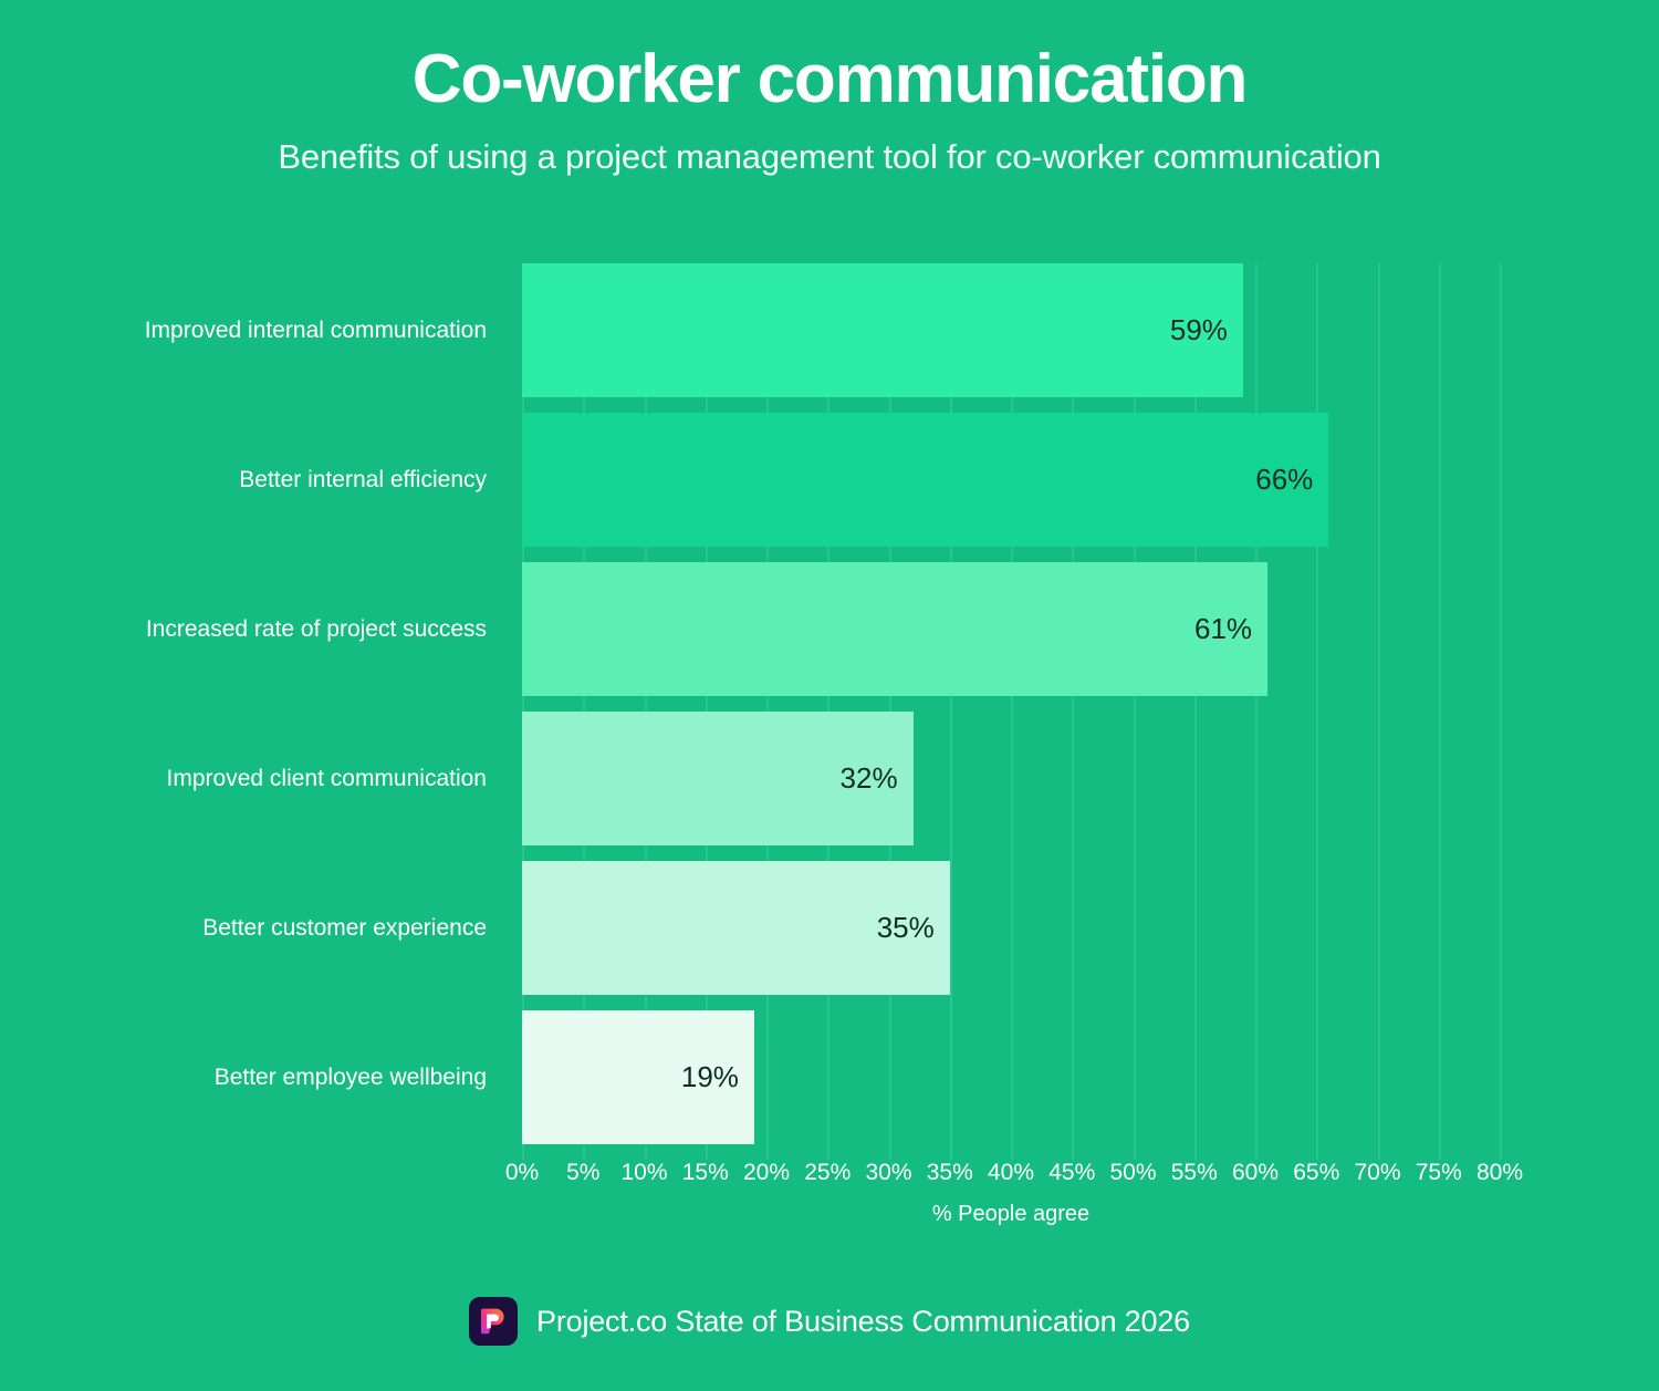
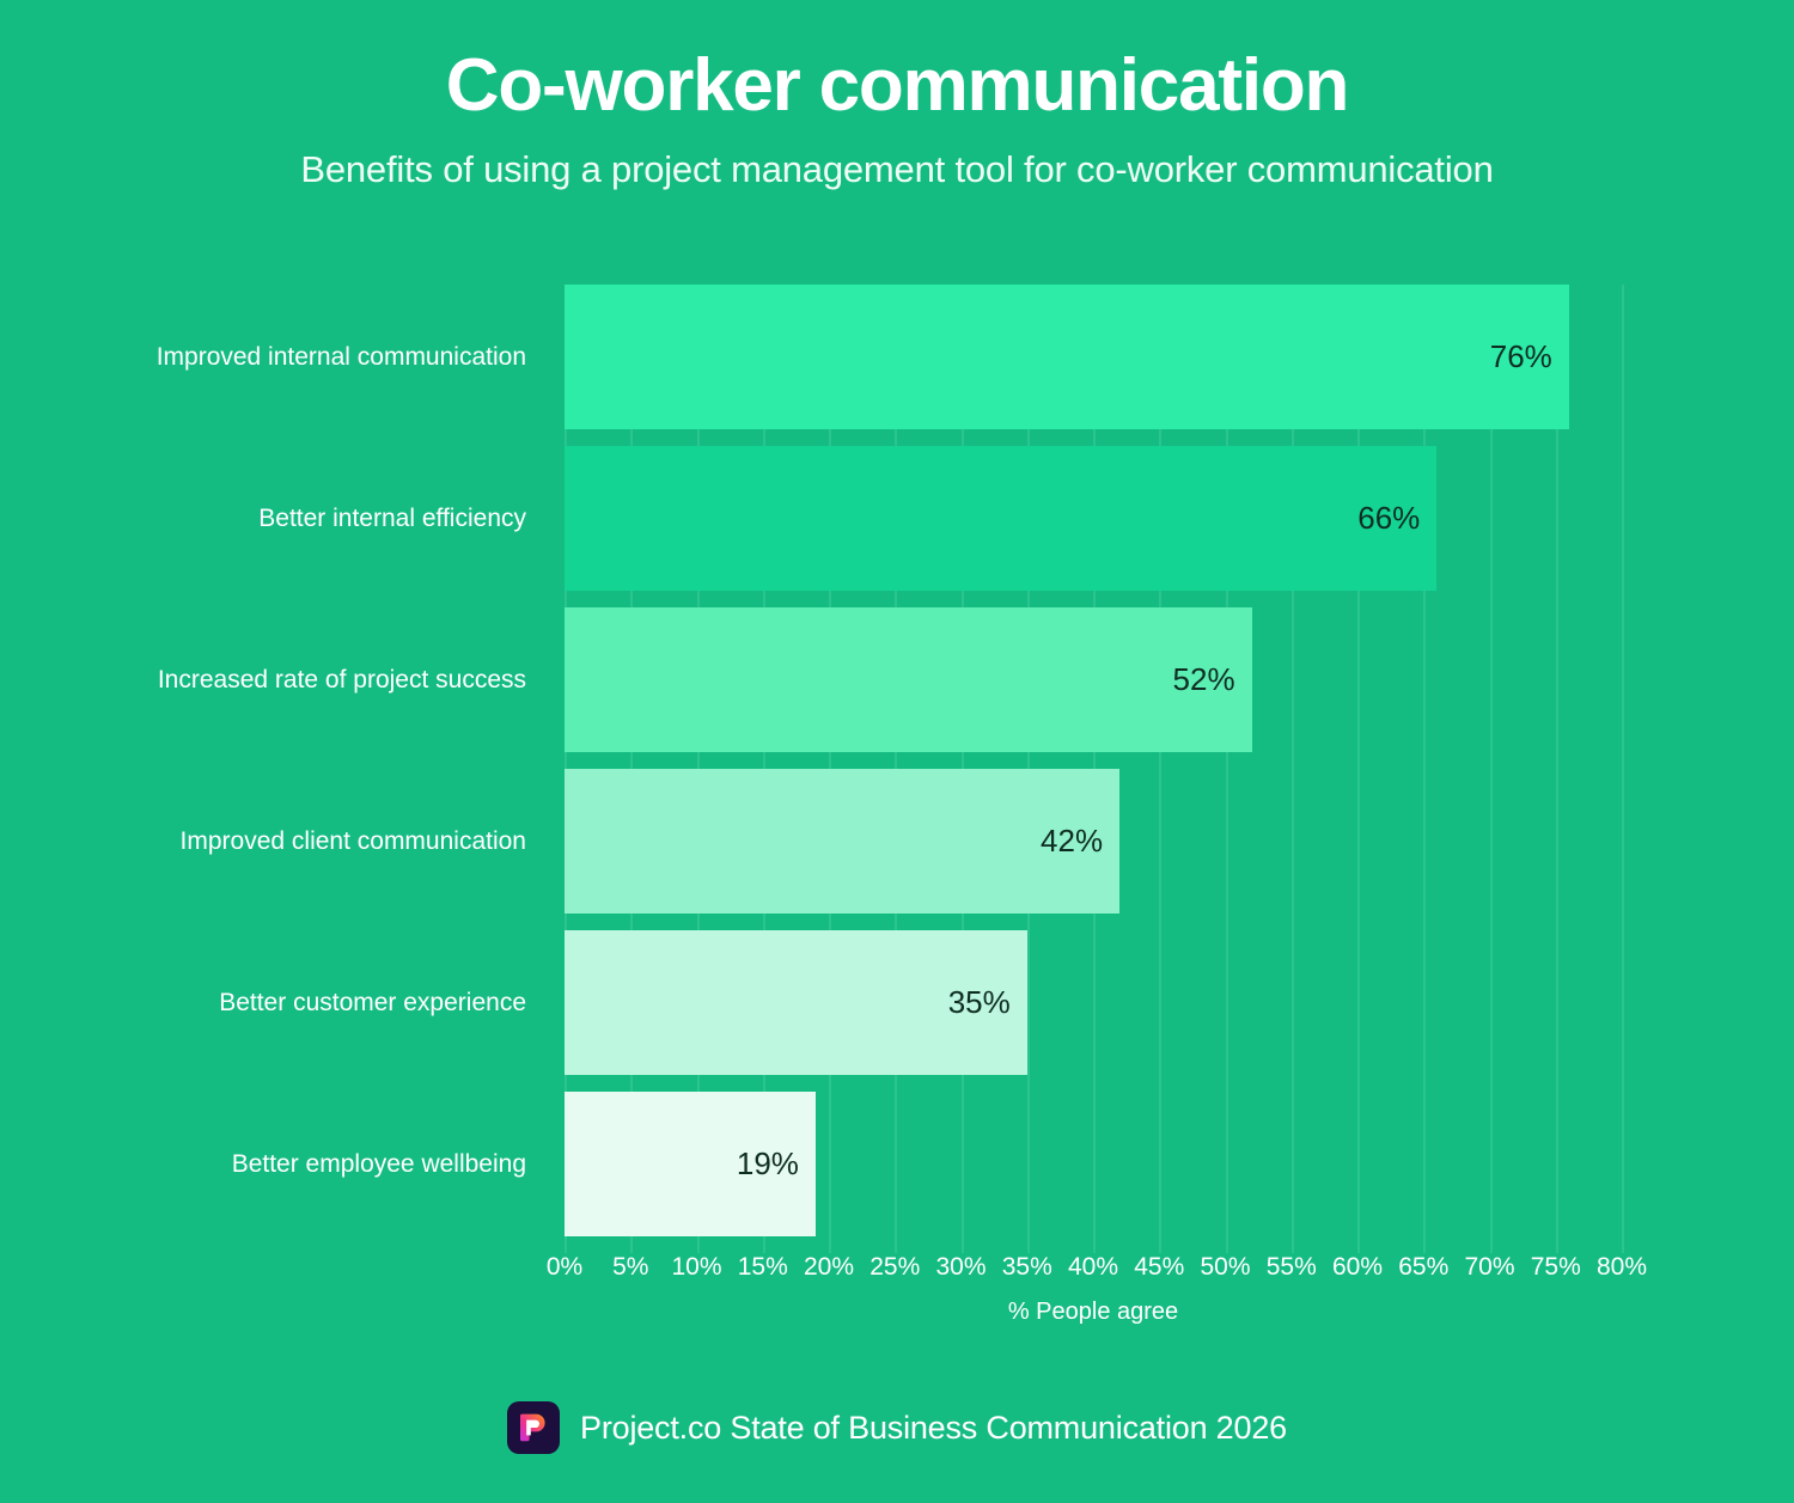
Improved internal communication: 59% -> 76%
Increased rate of project success: 61% -> 52%
Improved client communication: 32% -> 42%
